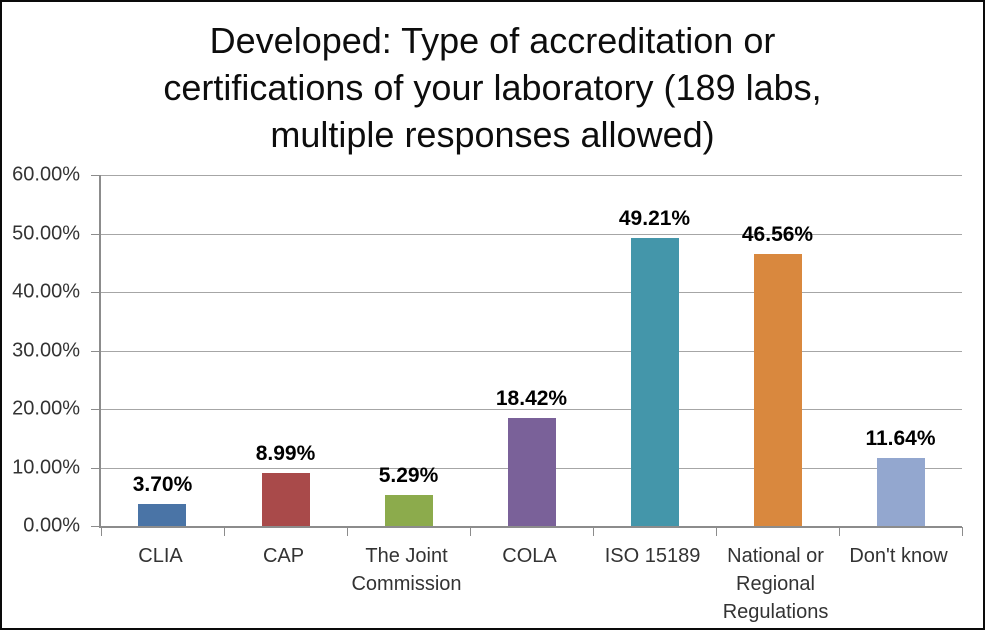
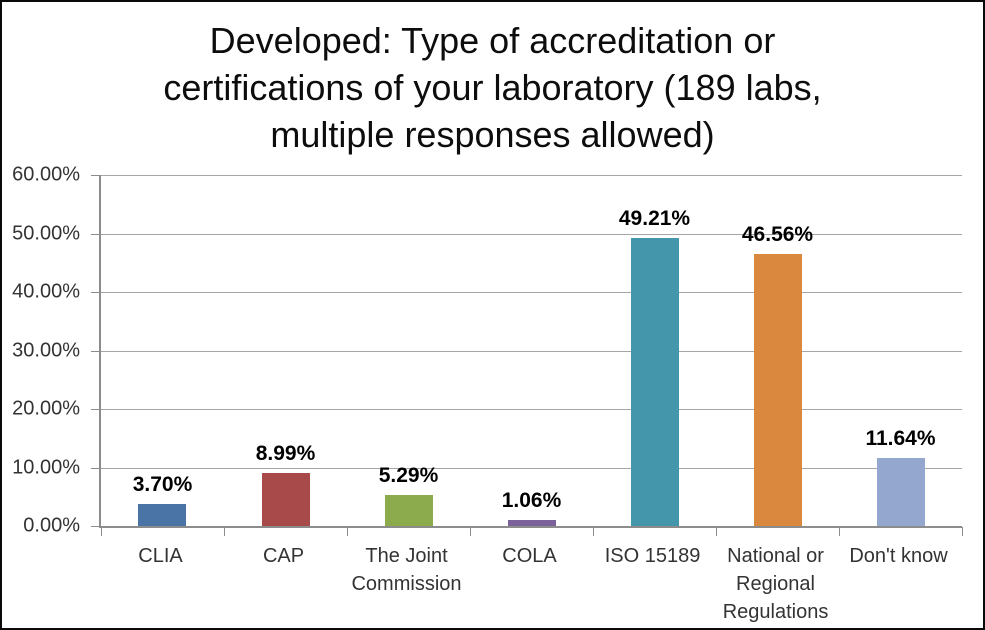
COLA: 18.42% -> 1.06%
